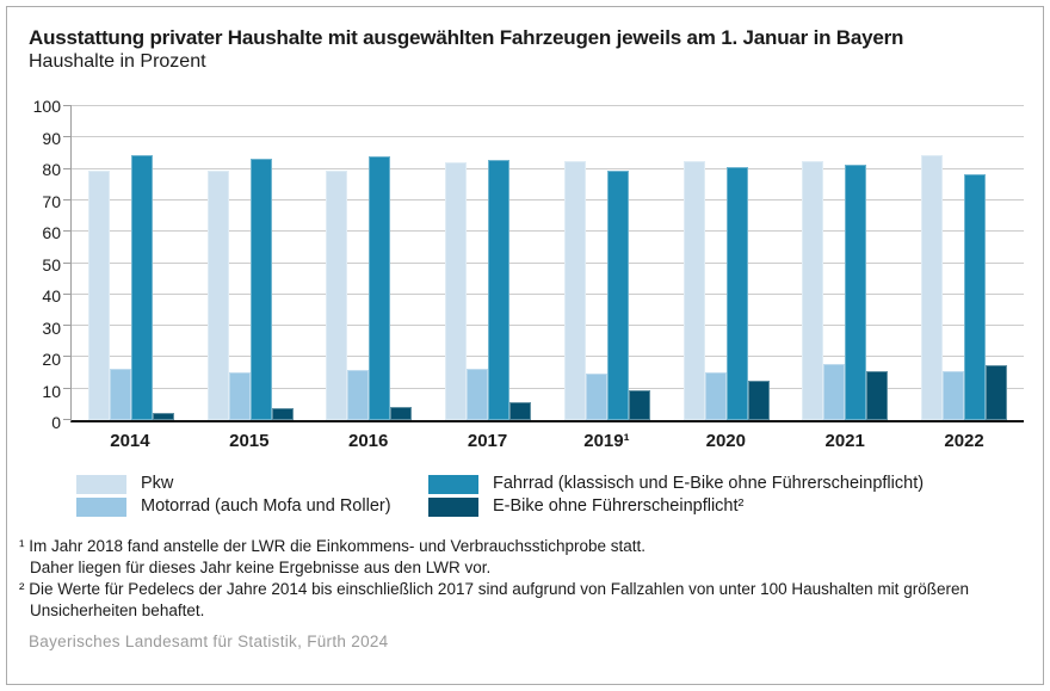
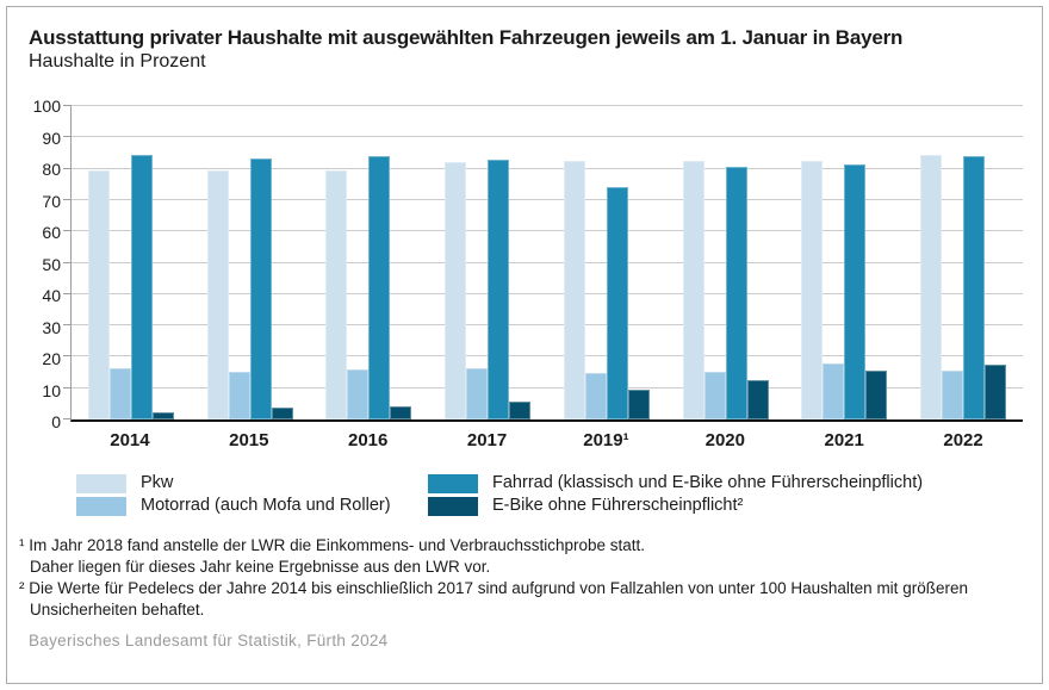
Fahrrad (klassisch und E-Bike ohne Führerscheinpflicht)/2019¹: 79 -> 74
Fahrrad (klassisch und E-Bike ohne Führerscheinpflicht)/2022: 78 -> 84
